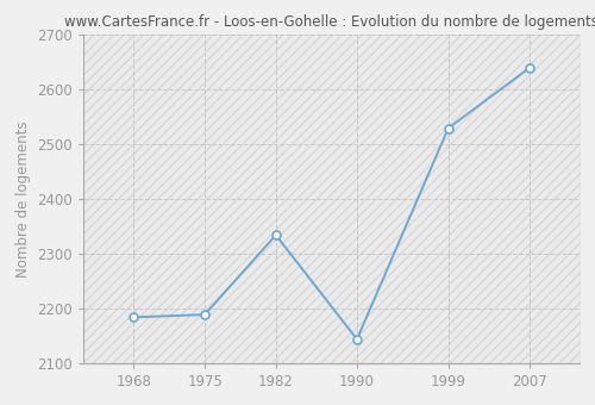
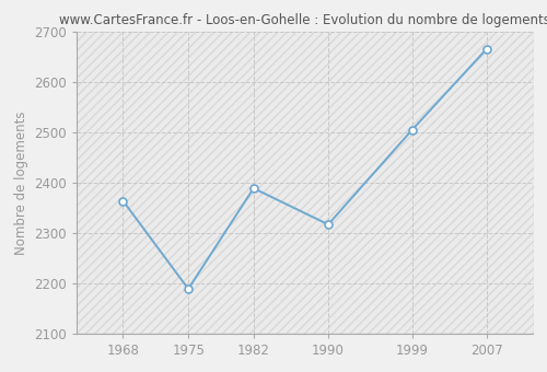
1968: 2185 -> 2365
1982: 2335 -> 2390
1990: 2145 -> 2318
1999: 2530 -> 2506
2007: 2640 -> 2667
